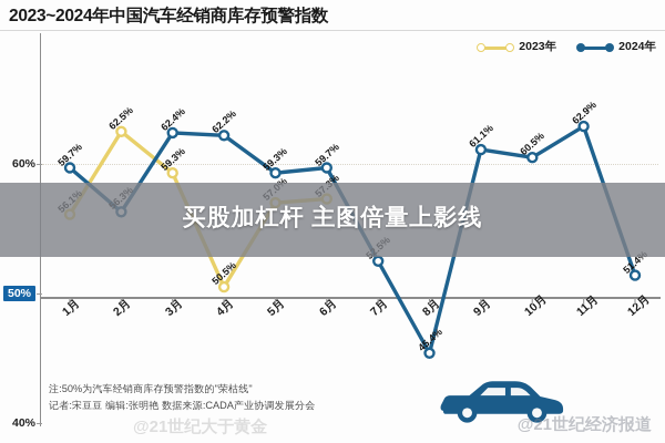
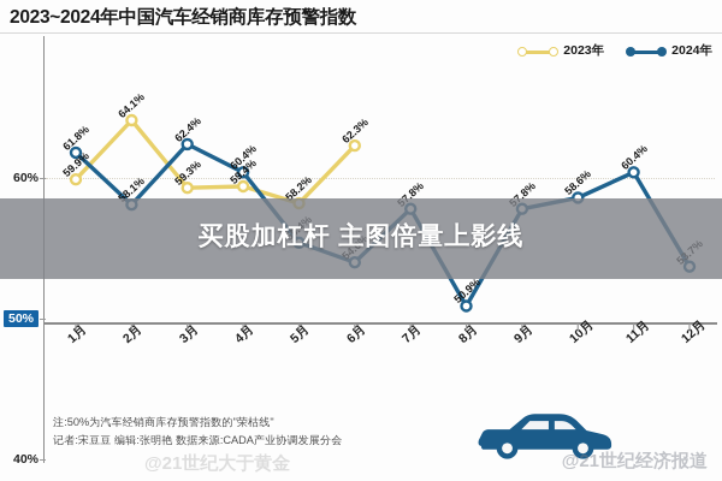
2023年/1月: 56.1% -> 59.9%
2024年/1月: 59.7% -> 61.8%
2023年/2月: 62.5% -> 64.1%
2024年/2月: 56.3% -> 58.1%
2023年/4月: 50.5% -> 59.4%
2024年/4月: 62.2% -> 60.4%
2023年/5月: 57.0% -> 58.2%
2024年/5月: 59.3% -> 55.4%
2023年/6月: 57.3% -> 62.3%
2024年/6月: 59.7% -> 54.0%
2024年/7月: 52.5% -> 57.8%
2024年/8月: 45.4% -> 50.9%
2024年/9月: 61.1% -> 57.8%
2024年/10月: 60.5% -> 58.6%
2024年/11月: 62.9% -> 60.4%
2024年/12月: 51.4% -> 53.7%
